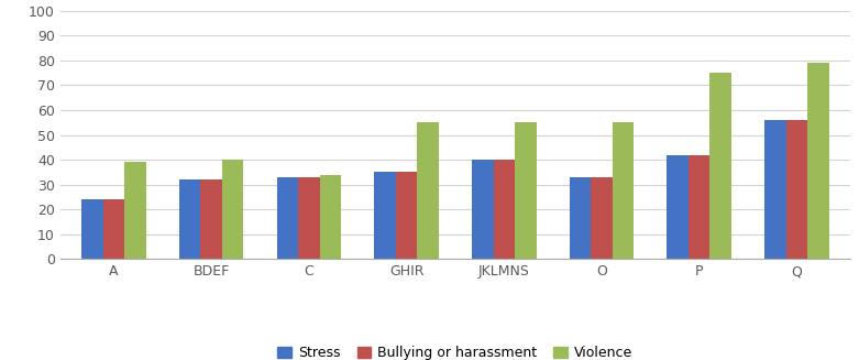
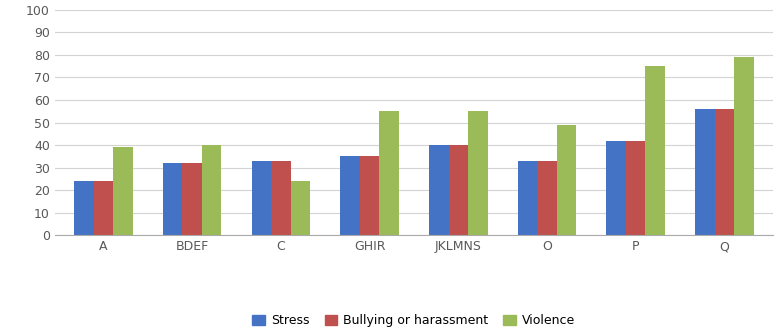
Violence/C: 34 -> 24
Violence/O: 55 -> 49
